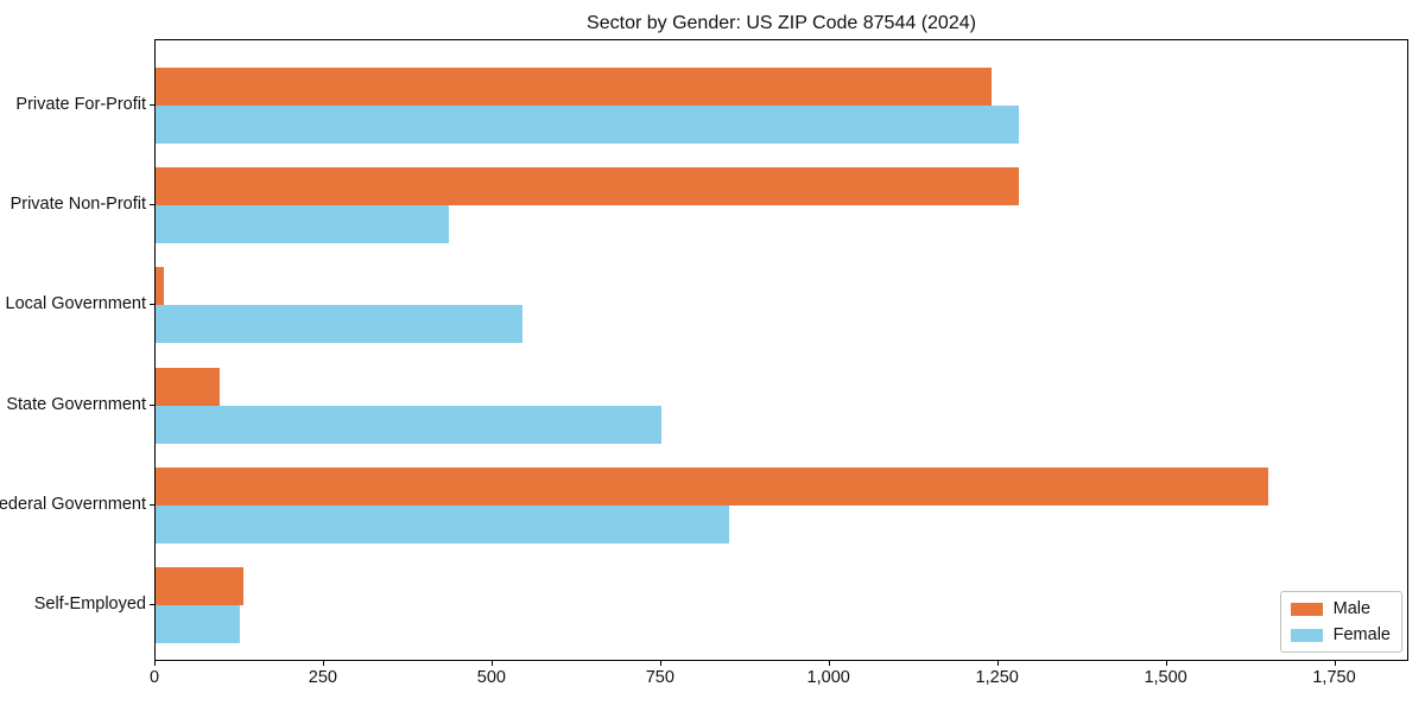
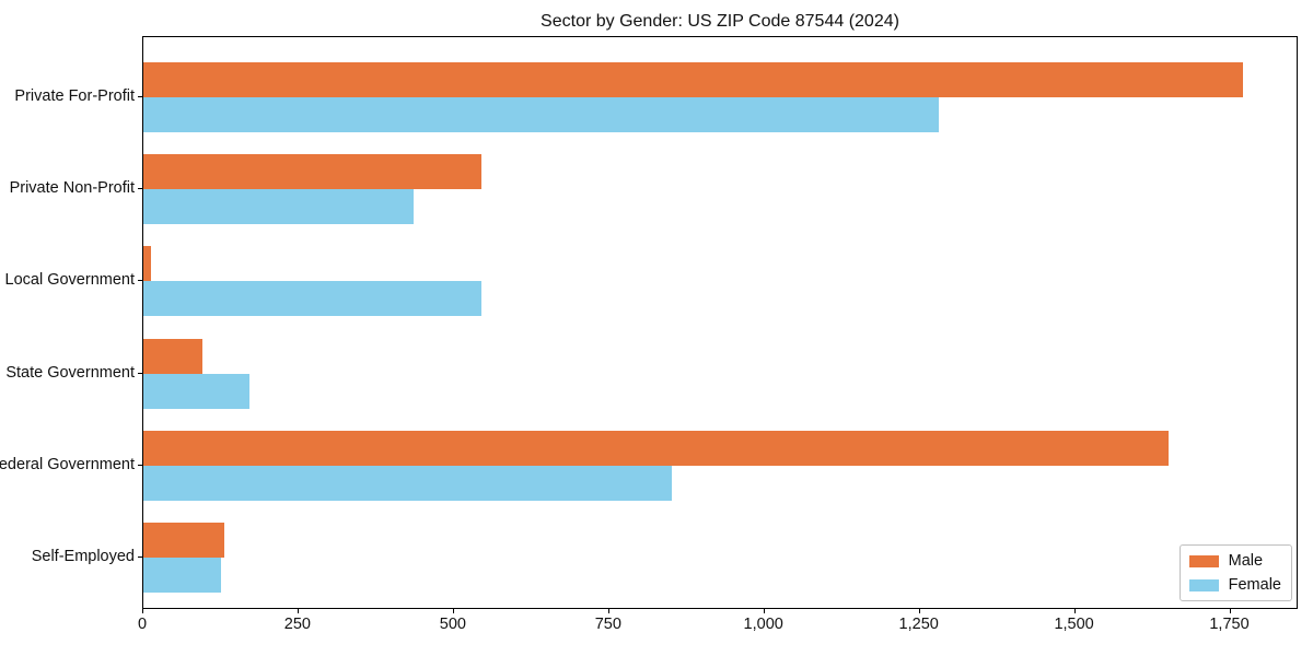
Male/Private For-Profit: 1240 -> 1770
Male/Private Non-Profit: 1280 -> 540
Female/State Government: 750 -> 170
